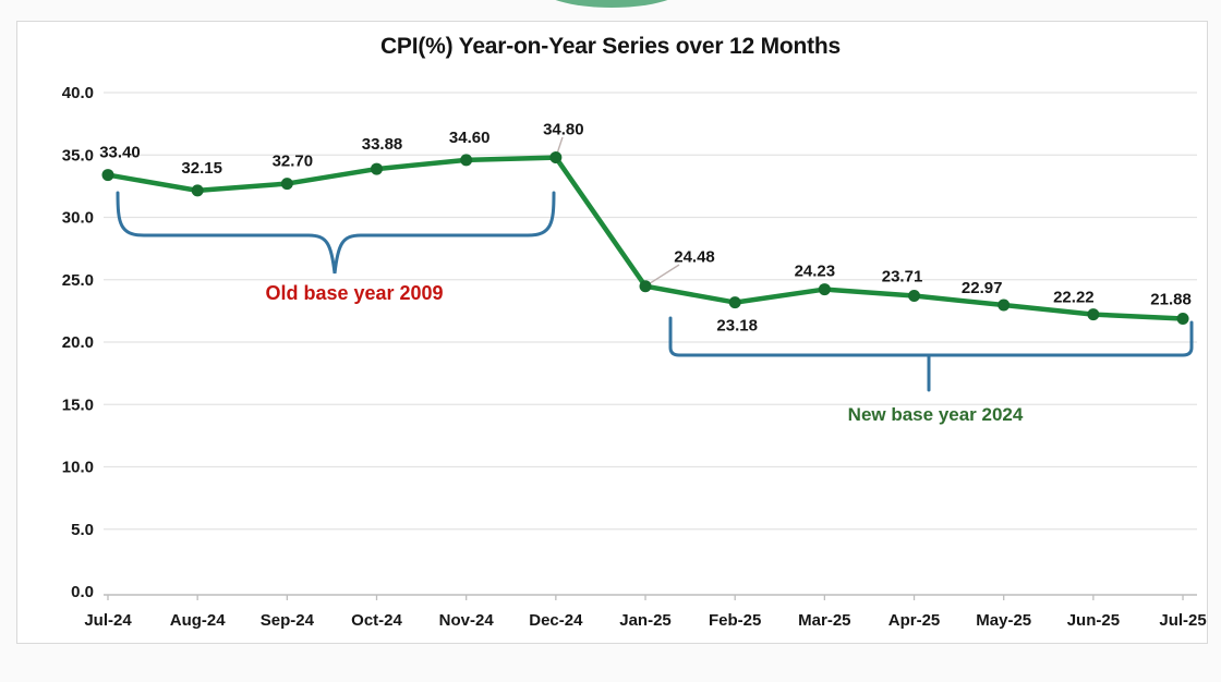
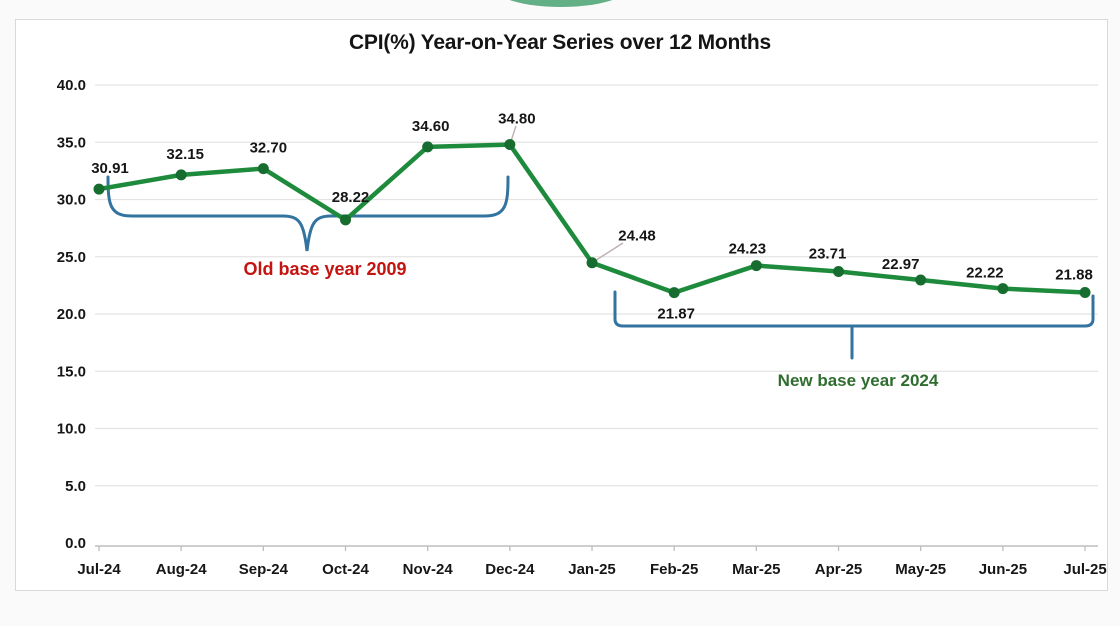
Jul-24: 33.40 -> 30.91
Oct-24: 33.88 -> 28.22
Feb-25: 23.18 -> 21.87
